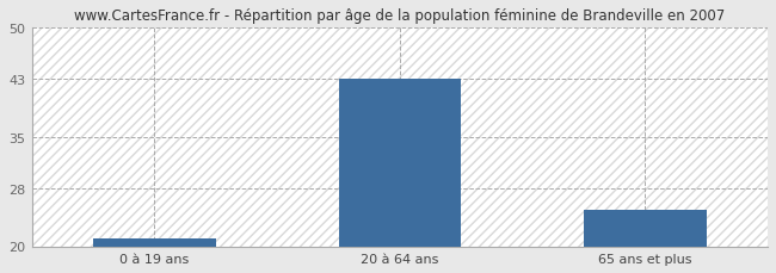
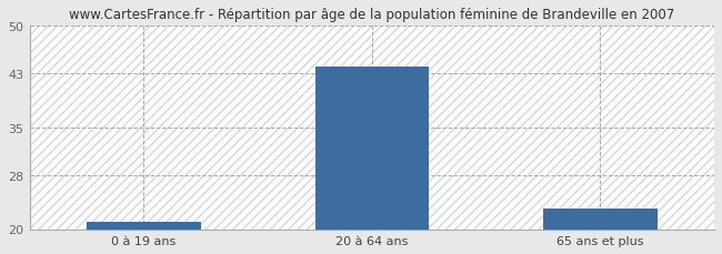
20 à 64 ans: 43 -> 44
65 ans et plus: 25 -> 23
